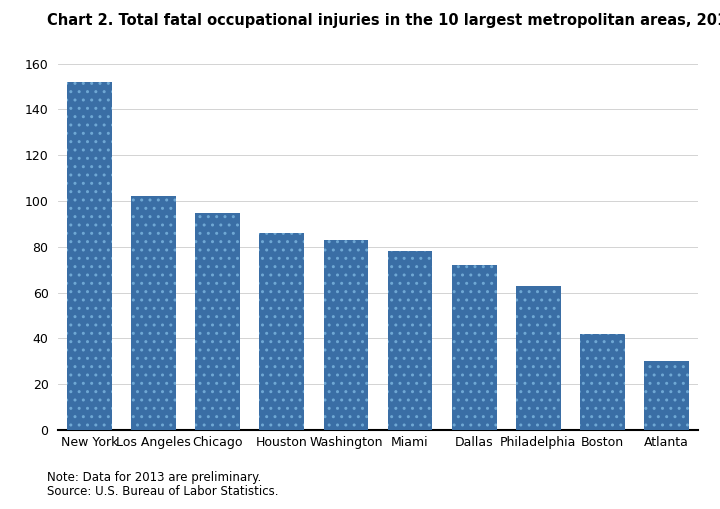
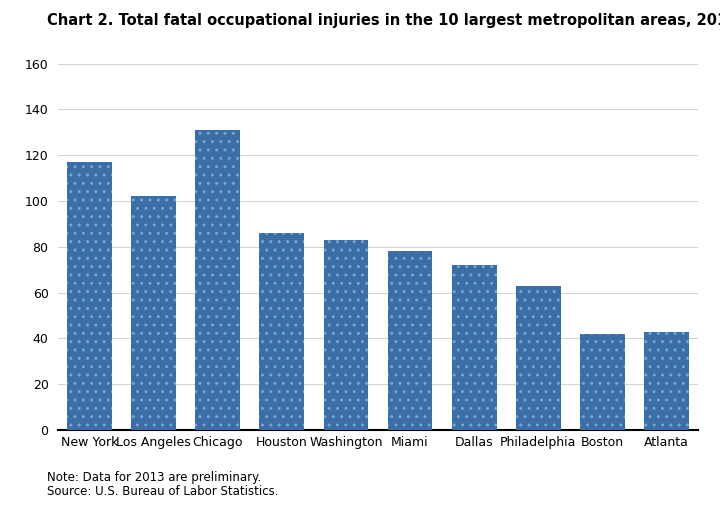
New York: 152 -> 117
Chicago: 95 -> 131
Atlanta: 30 -> 43
